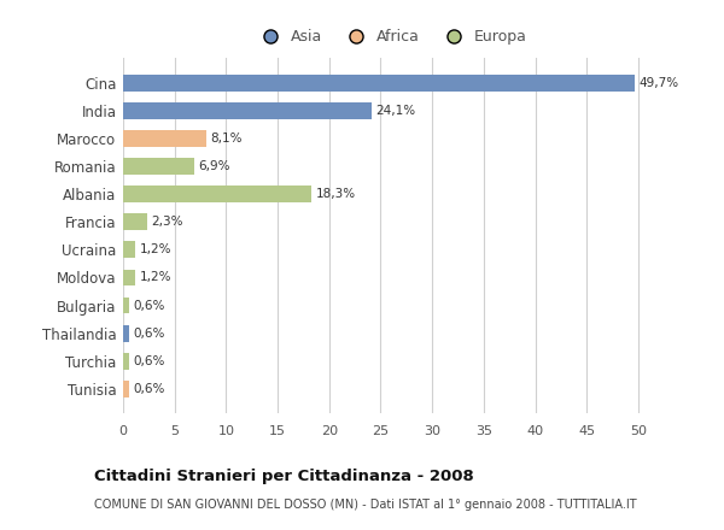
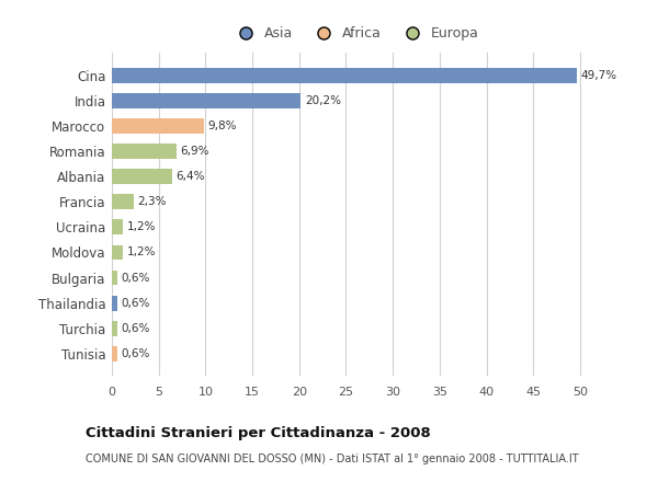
India: 24,1% -> 20,2%
Marocco: 8,1% -> 9,8%
Albania: 18,3% -> 6,4%
